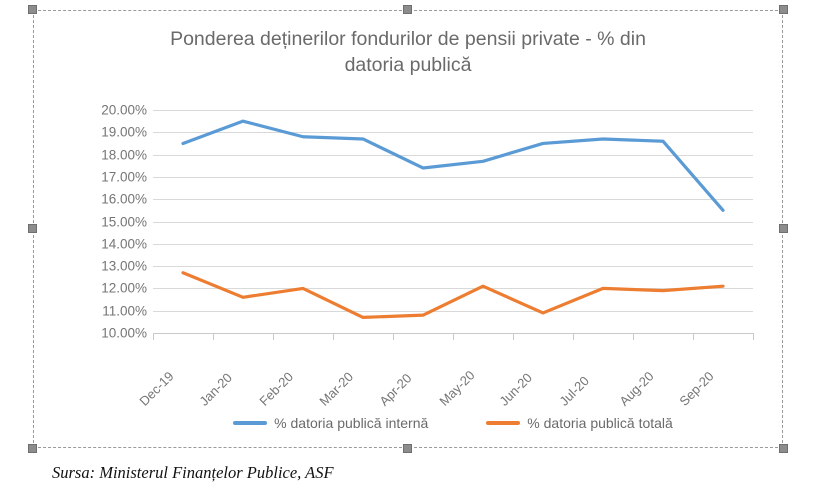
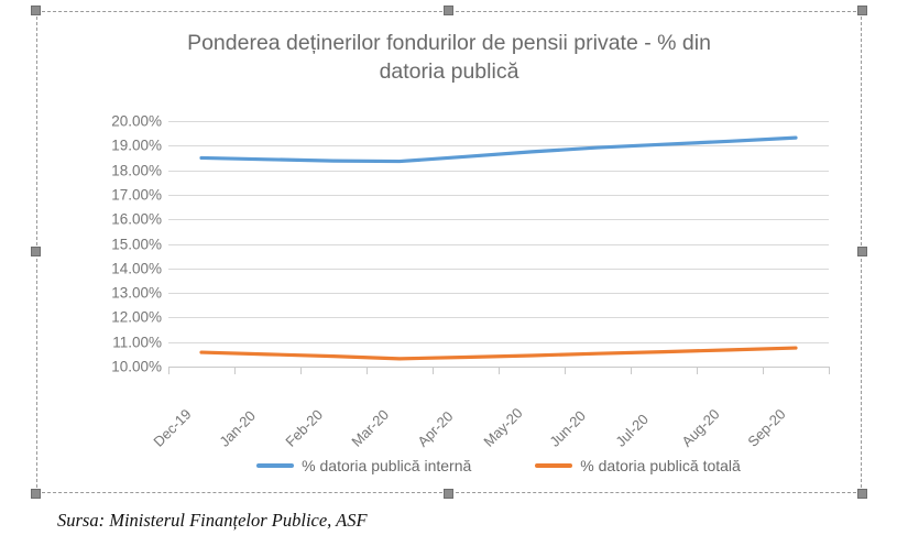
% datoria publică totală/Dec-19: 12.7% -> 10.6%
% datoria publică internă/Jan-20: 19.5% -> 18.4%
% datoria publică totală/Jan-20: 11.6% -> 10.5%
% datoria publică internă/Feb-20: 18.8% -> 18.4%
% datoria publică totală/Feb-20: 12.0% -> 10.4%
% datoria publică internă/Mar-20: 18.7% -> 18.4%
% datoria publică totală/Mar-20: 10.7% -> 10.3%
% datoria publică internă/Apr-20: 17.4% -> 18.6%
% datoria publică totală/Apr-20: 10.8% -> 10.4%
% datoria publică internă/May-20: 17.7% -> 18.8%
% datoria publică totală/May-20: 12.1% -> 10.4%
% datoria publică internă/Jun-20: 18.5% -> 18.9%
% datoria publică totală/Jun-20: 10.9% -> 10.5%
% datoria publică internă/Jul-20: 18.7% -> 19.1%
% datoria publică totală/Jul-20: 12.0% -> 10.6%
% datoria publică internă/Aug-20: 18.6% -> 19.2%
% datoria publică totală/Aug-20: 11.9% -> 10.7%
% datoria publică internă/Sep-20: 15.5% -> 19.3%
% datoria publică totală/Sep-20: 12.1% -> 10.8%
